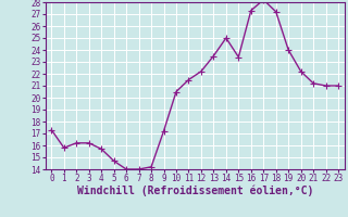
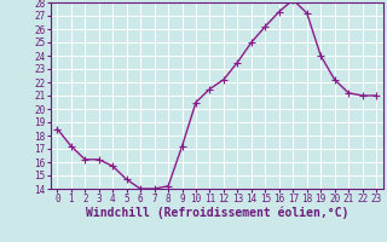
0: 17.3 -> 18.5
1: 15.8 -> 17.2
15: 23.4 -> 26.2
